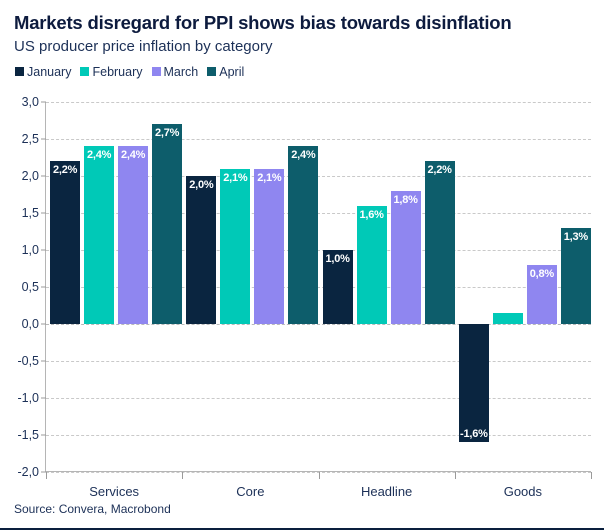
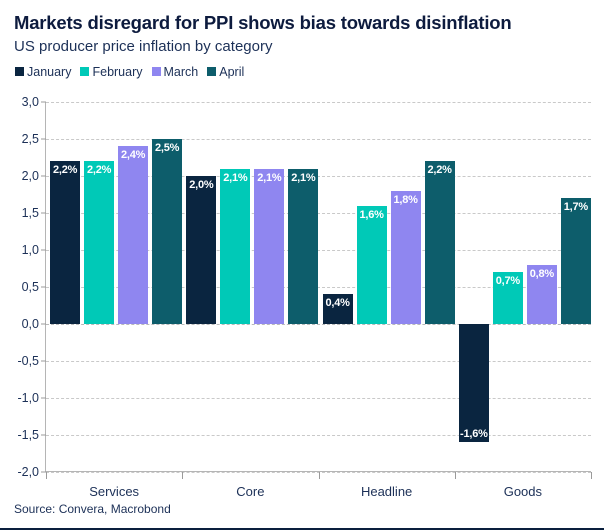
February/Services: 2,4% -> 2,2%
April/Services: 2,7% -> 2,5%
April/Core: 2,4% -> 2,1%
January/Headline: 1,0% -> 0,4%
February/Goods: 0,1% -> 0,7%
April/Goods: 1,3% -> 1,7%
